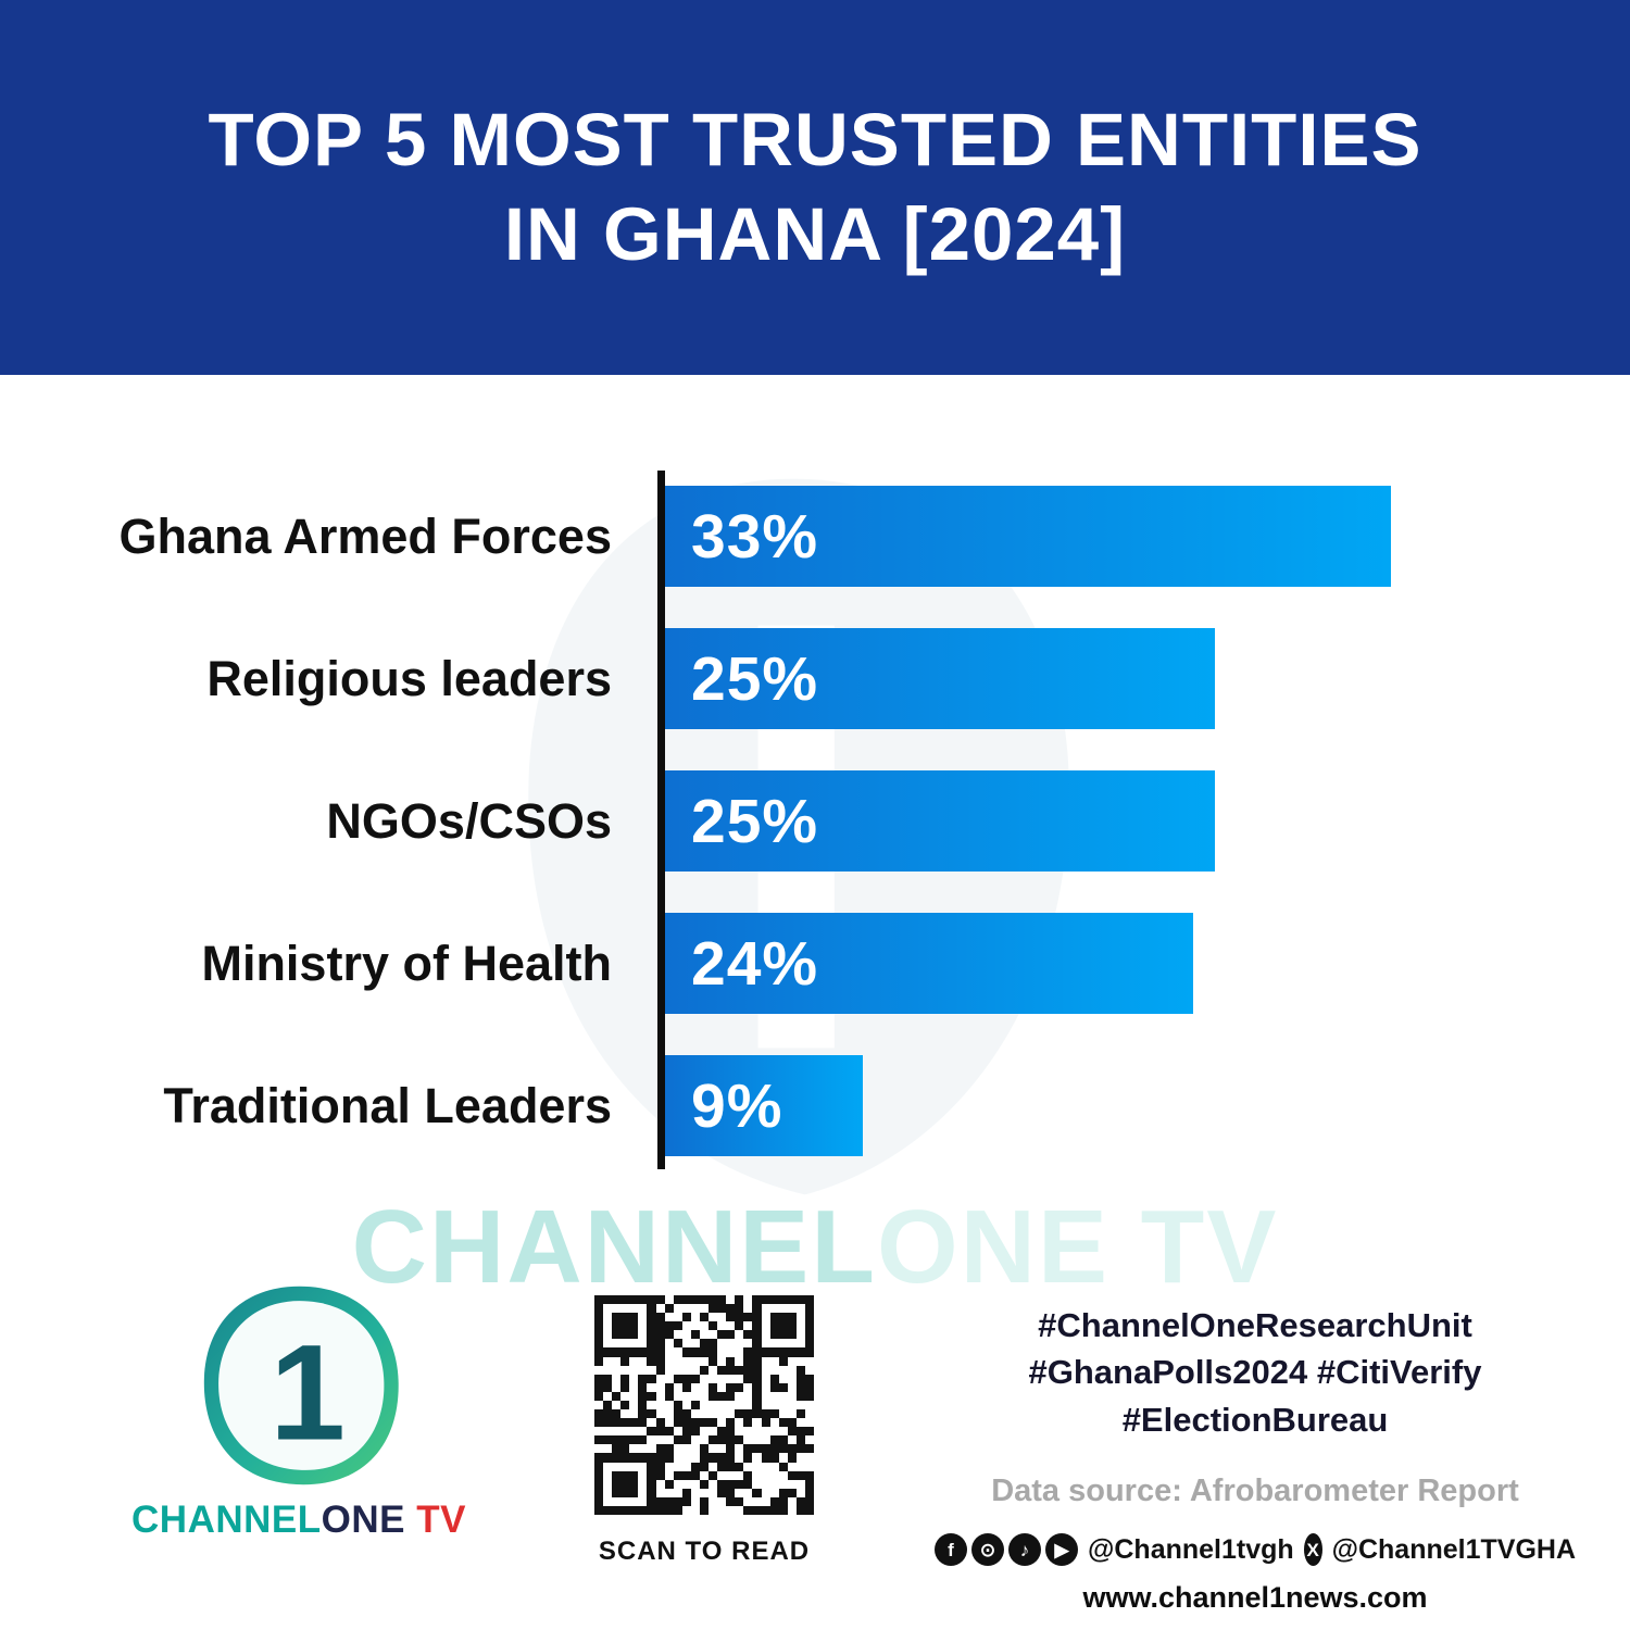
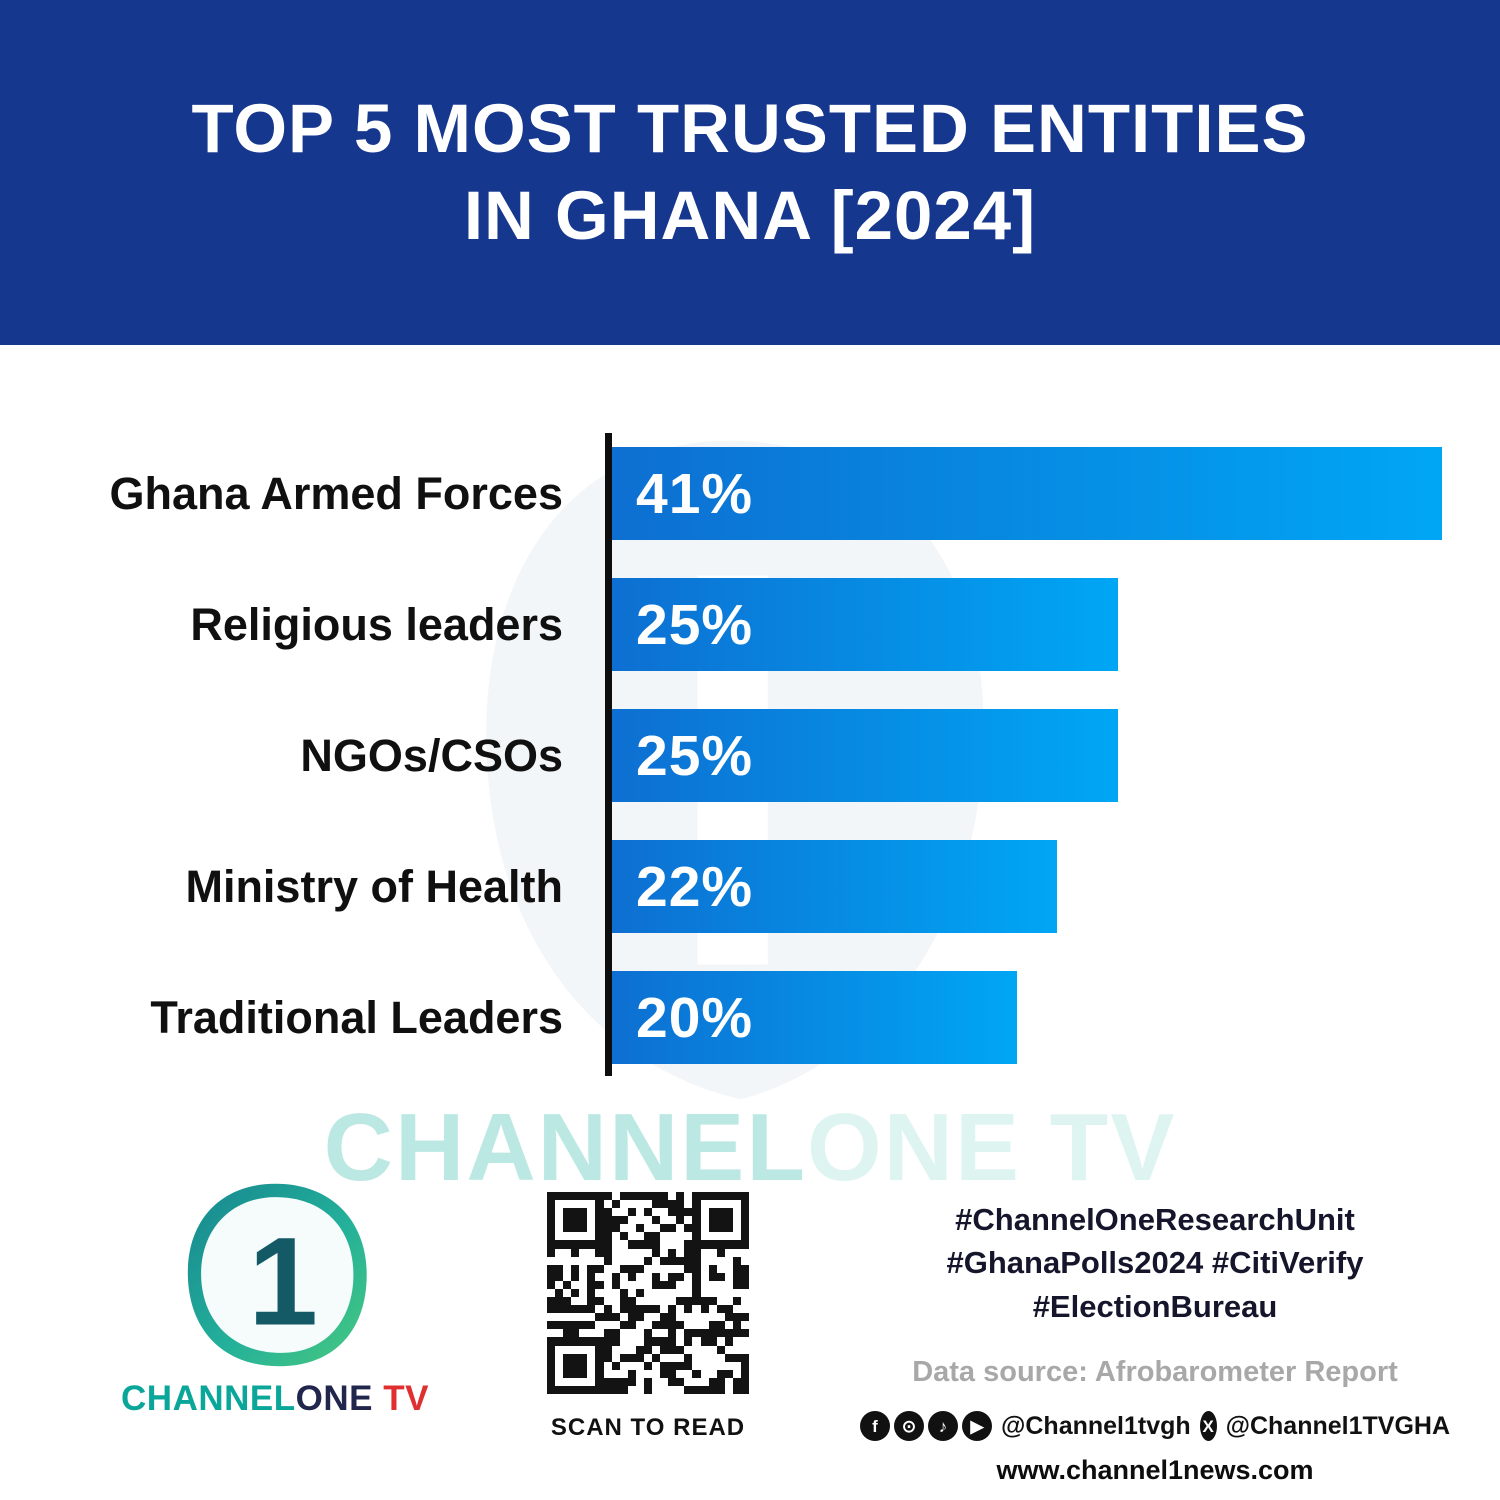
Ghana Armed Forces: 33% -> 41%
Ministry of Health: 24% -> 22%
Traditional Leaders: 9% -> 20%
